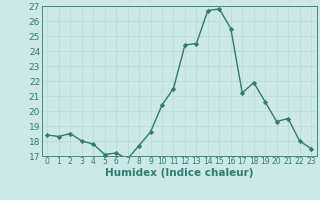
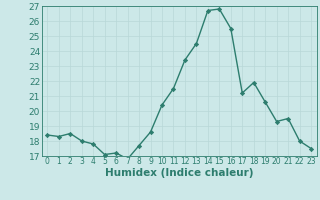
12: 24.4 -> 23.4
